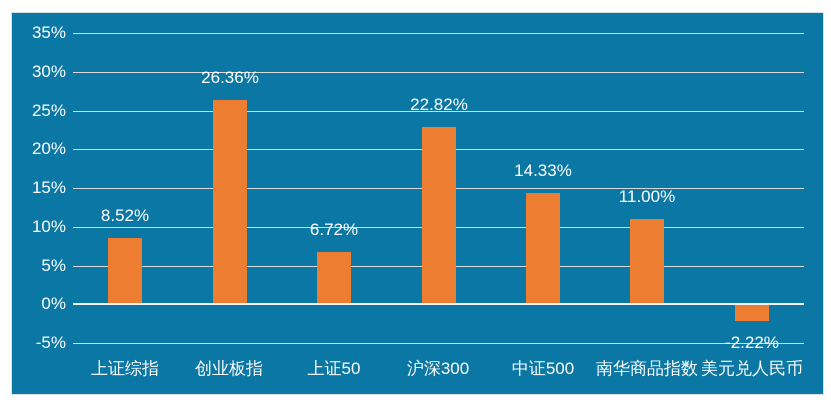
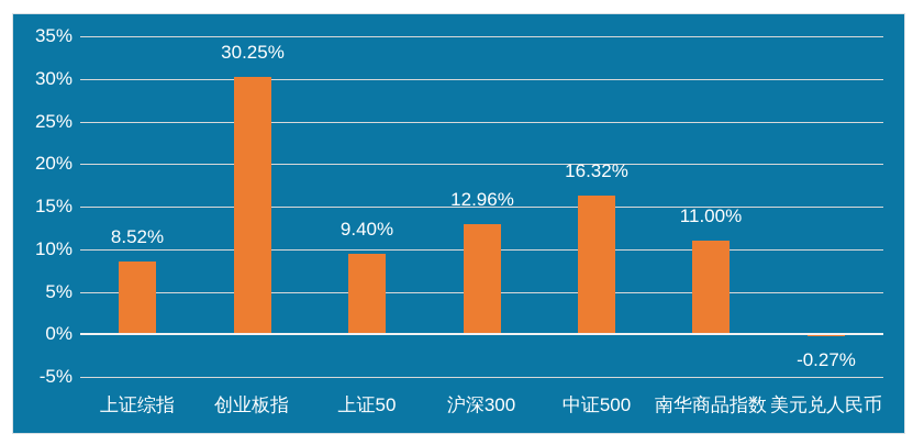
创业板指: 26.36% -> 30.25%
上证50: 6.72% -> 9.40%
沪深300: 22.82% -> 12.96%
中证500: 14.33% -> 16.32%
美元兑人民币: -2.22% -> -0.27%
